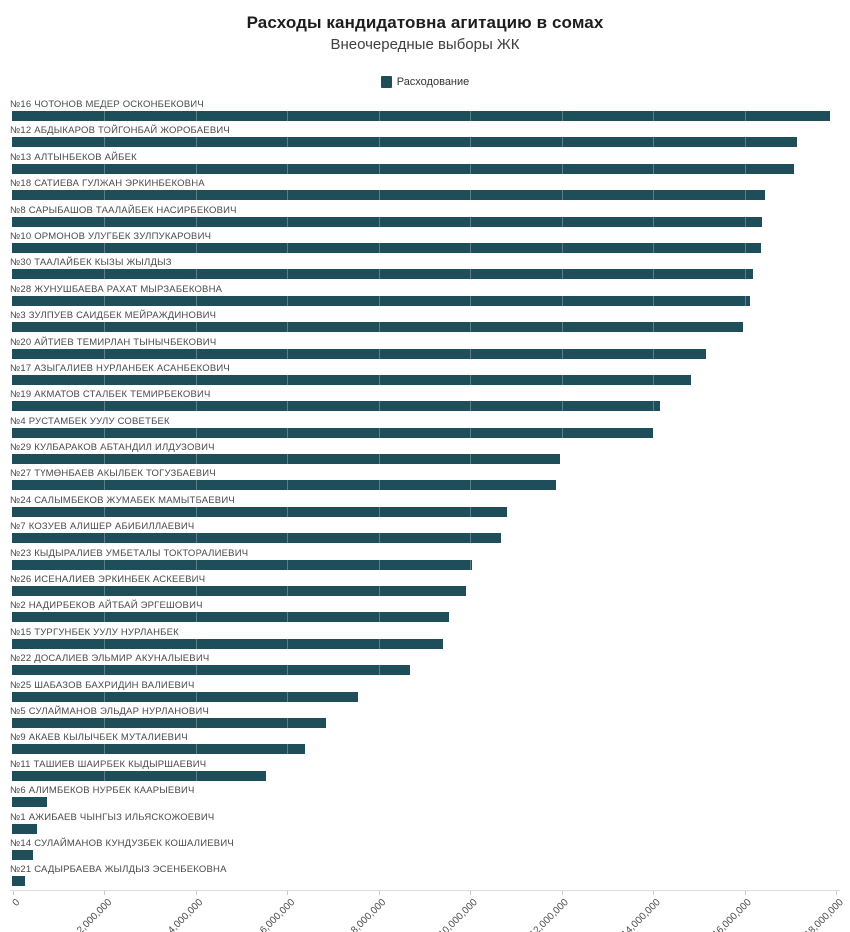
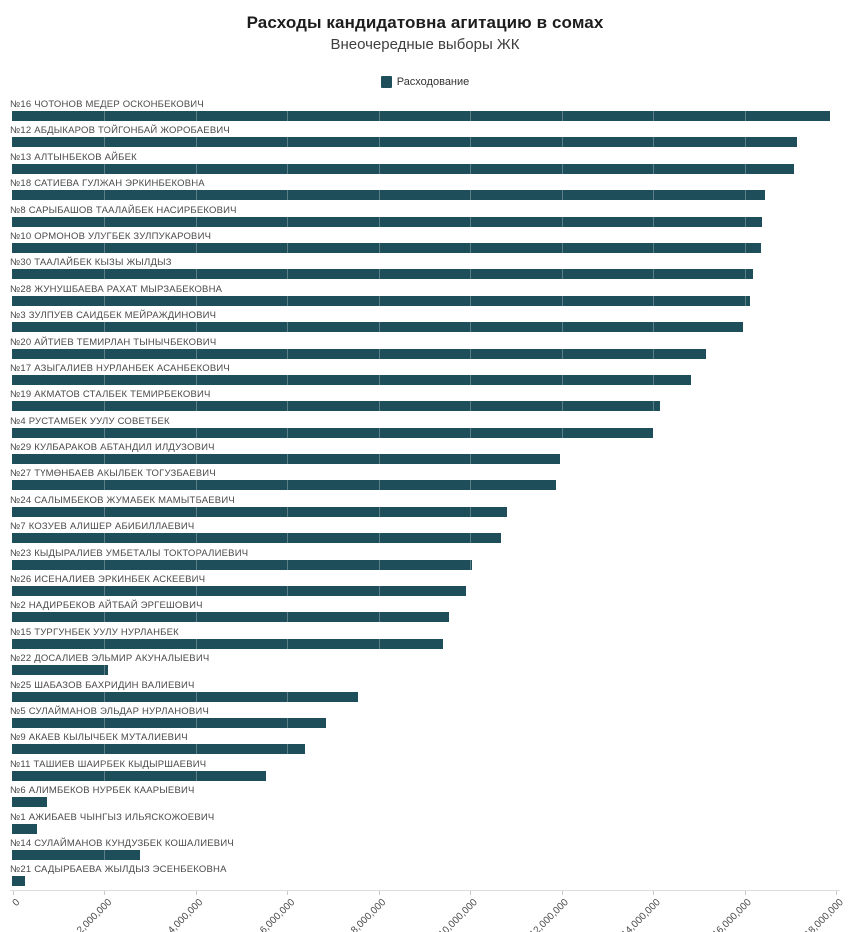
№22 ДОСАЛИЕВ ЭЛЬМИР АКУНАЛЫЕВИЧ: 8700000 -> 2100000
№14 СУЛАЙМАНОВ КУНДУЗБЕК КОШАЛИЕВИЧ: 500000 -> 2800000
